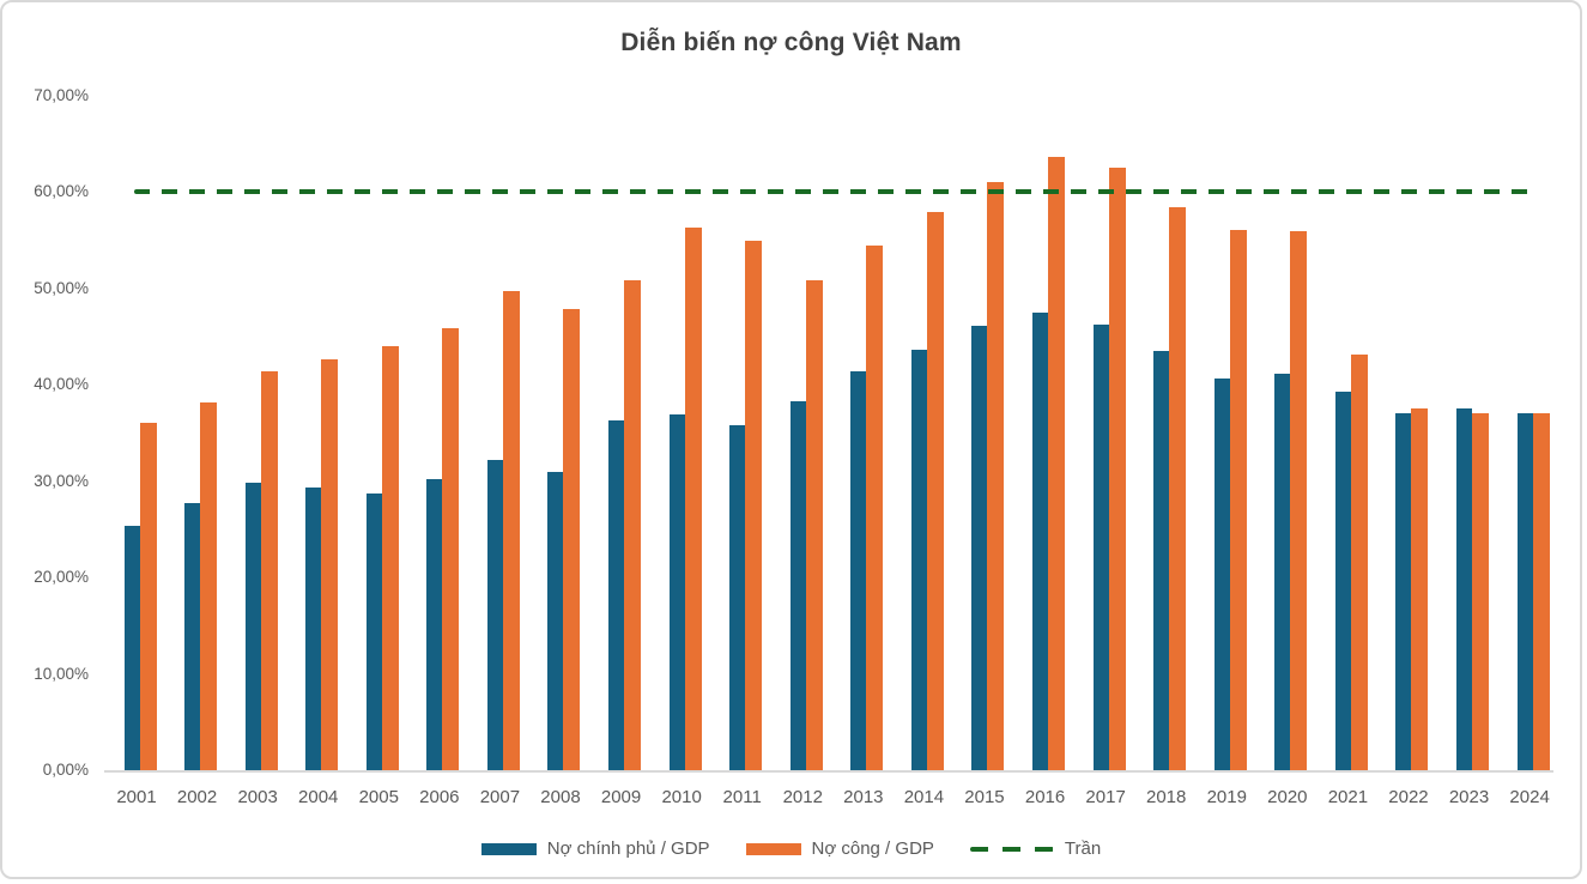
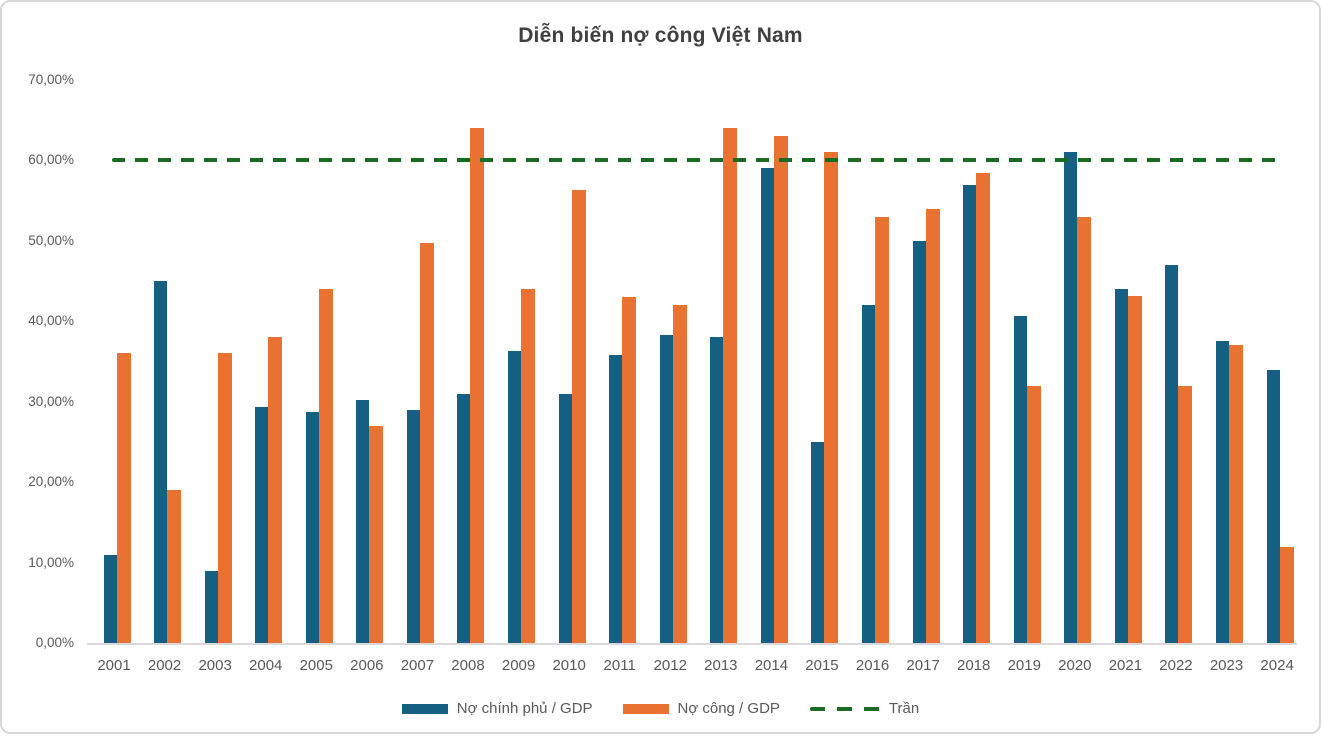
Nợ chính phủ / GDP/2001: 25% -> 11%
Nợ chính phủ / GDP/2002: 28% -> 45%
Nợ công / GDP/2002: 38% -> 19%
Nợ chính phủ / GDP/2003: 30% -> 9%
Nợ công / GDP/2003: 41% -> 36%
Nợ công / GDP/2004: 43% -> 38%
Nợ công / GDP/2006: 46% -> 27%
Nợ chính phủ / GDP/2007: 32% -> 29%
Nợ công / GDP/2008: 48% -> 64%
Nợ công / GDP/2009: 51% -> 44%
Nợ chính phủ / GDP/2010: 37% -> 31%
Nợ công / GDP/2011: 55% -> 43%
Nợ công / GDP/2012: 51% -> 42%
Nợ chính phủ / GDP/2013: 41% -> 38%
Nợ công / GDP/2013: 54% -> 64%
Nợ chính phủ / GDP/2014: 44% -> 59%
Nợ công / GDP/2014: 58% -> 63%
Nợ chính phủ / GDP/2015: 46% -> 25%
Nợ chính phủ / GDP/2016: 48% -> 42%
Nợ công / GDP/2016: 64% -> 53%
Nợ chính phủ / GDP/2017: 46% -> 50%
Nợ công / GDP/2017: 62% -> 54%
Nợ chính phủ / GDP/2018: 44% -> 57%
Nợ công / GDP/2019: 56% -> 32%
Nợ chính phủ / GDP/2020: 41% -> 61%
Nợ công / GDP/2020: 56% -> 53%
Nợ chính phủ / GDP/2021: 39% -> 44%
Nợ chính phủ / GDP/2022: 37% -> 47%
Nợ công / GDP/2022: 38% -> 32%
Nợ chính phủ / GDP/2024: 37% -> 34%
Nợ công / GDP/2024: 37% -> 12%
